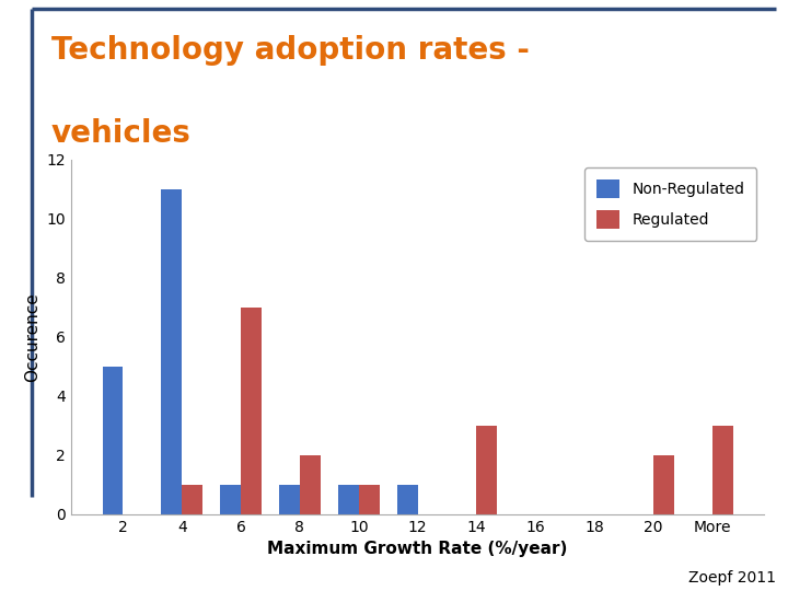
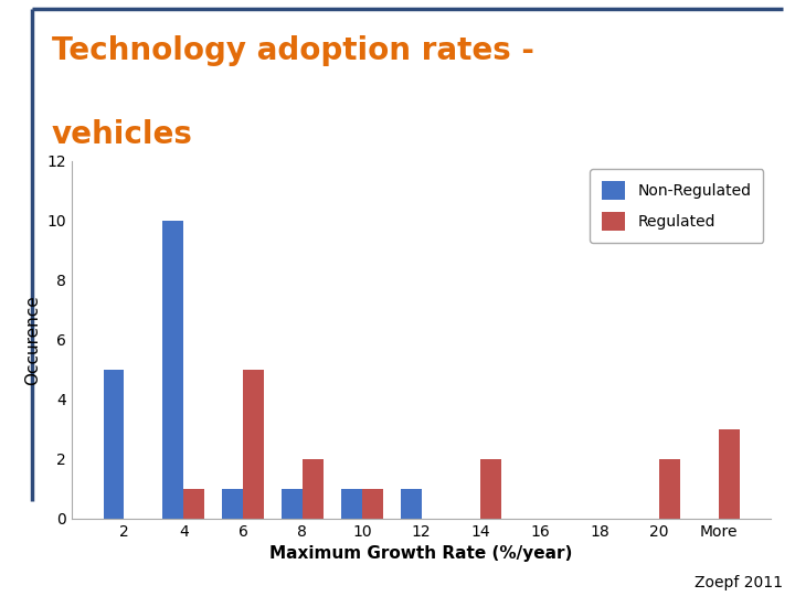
Non-Regulated/4: 11 -> 10
Regulated/6: 7 -> 5
Regulated/14: 3 -> 2
